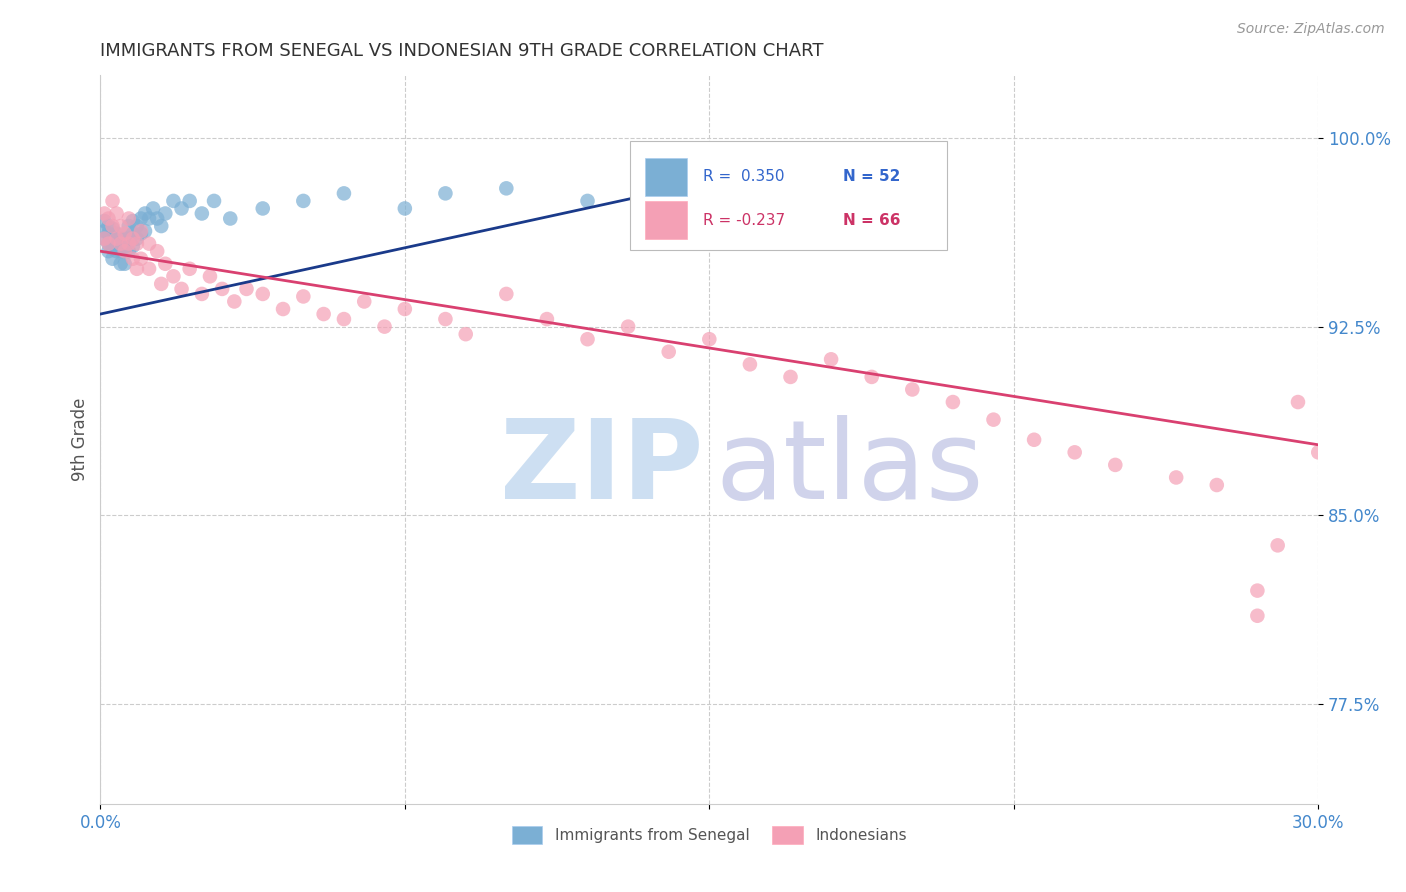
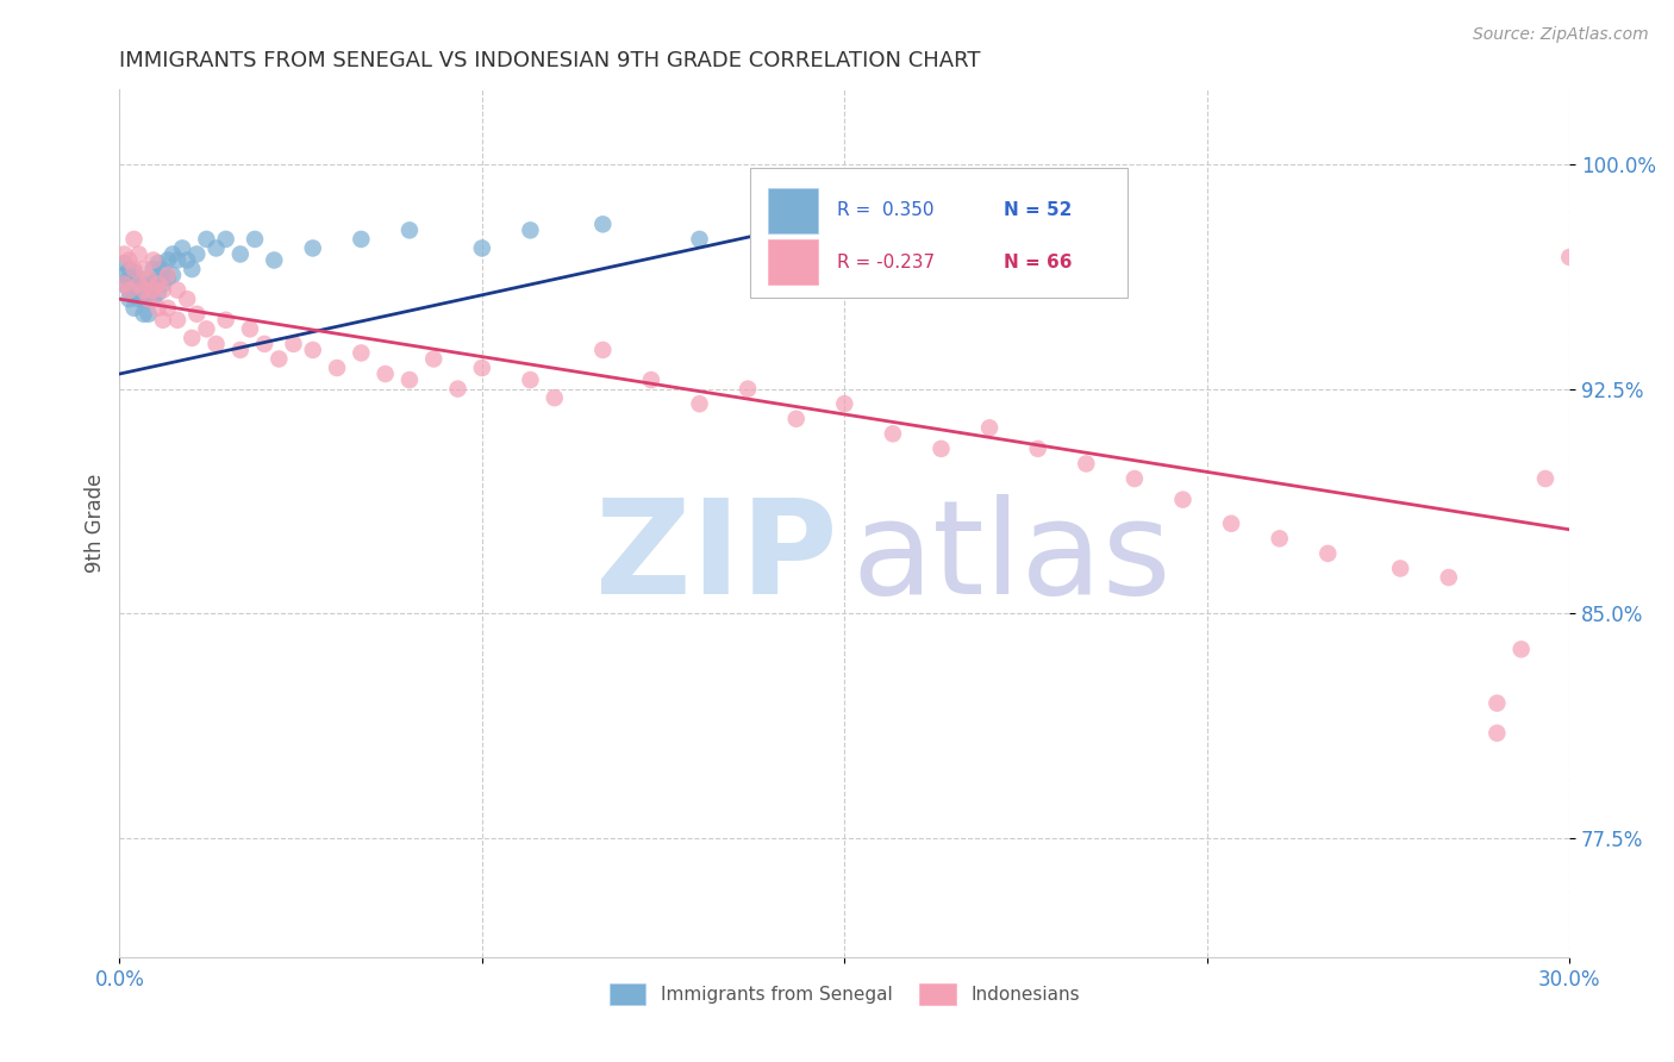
Indonesians/30.0%: 87.5% -> 96.9%
